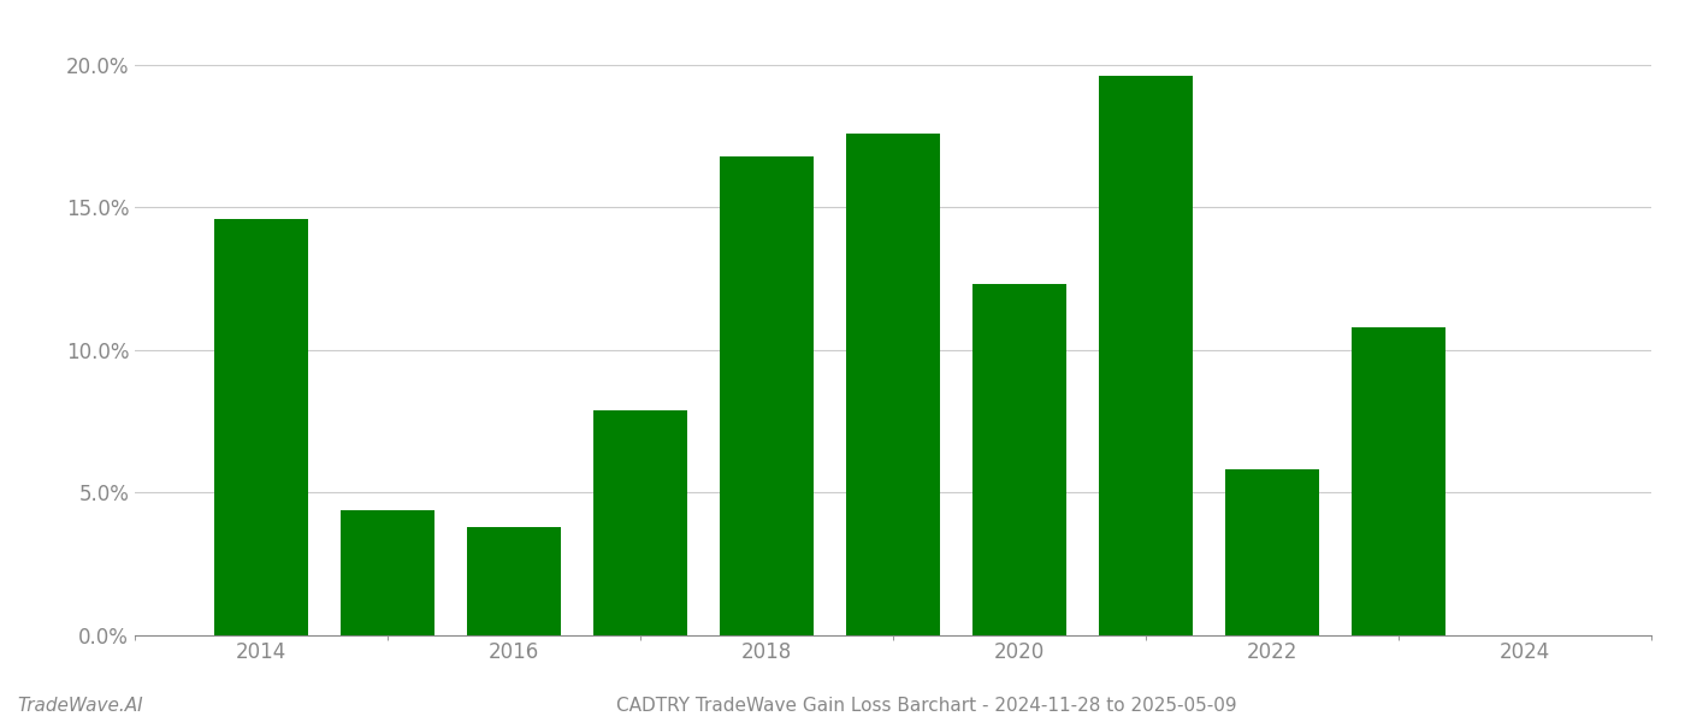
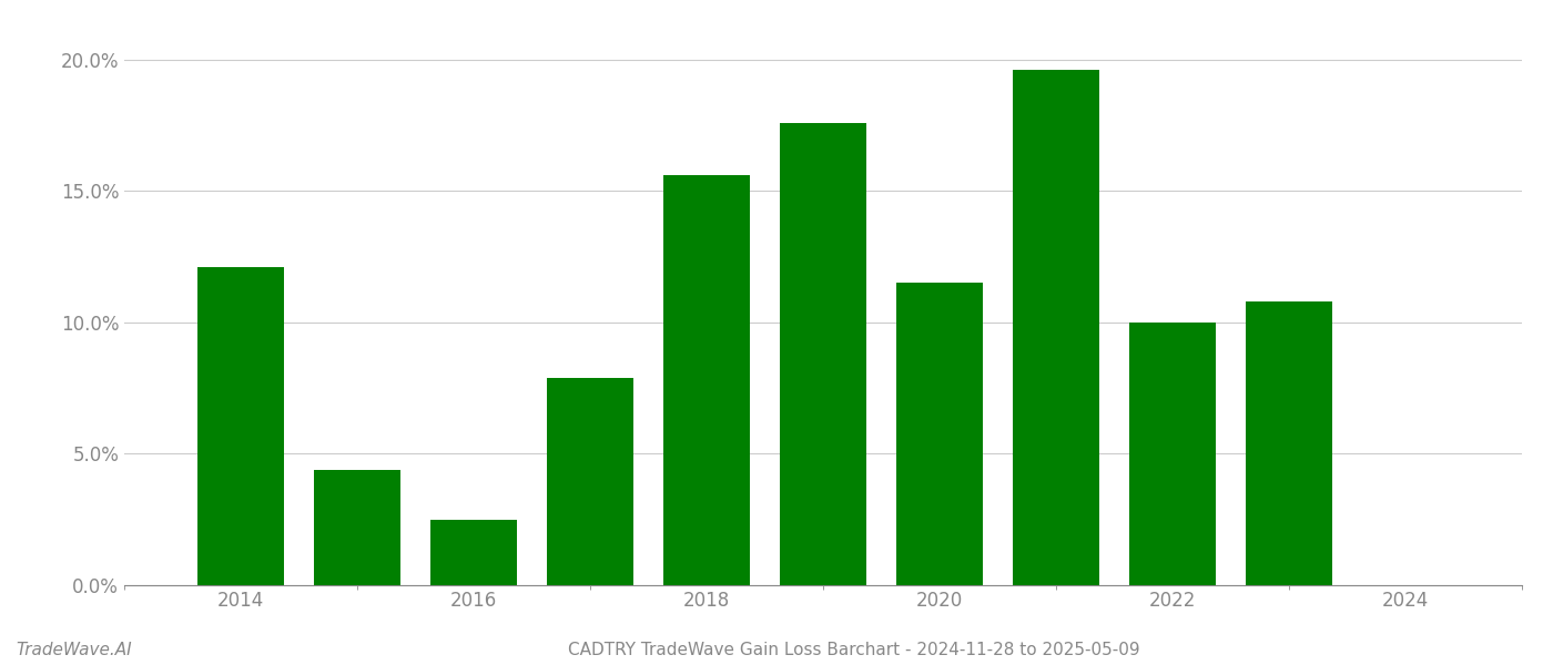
2014: 14.6% -> 12.1%
2016: 3.8% -> 2.5%
2018: 16.8% -> 15.6%
2020: 12.3% -> 11.5%
2022: 5.8% -> 10.0%
